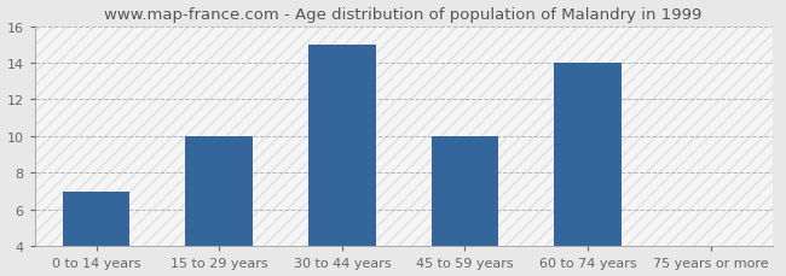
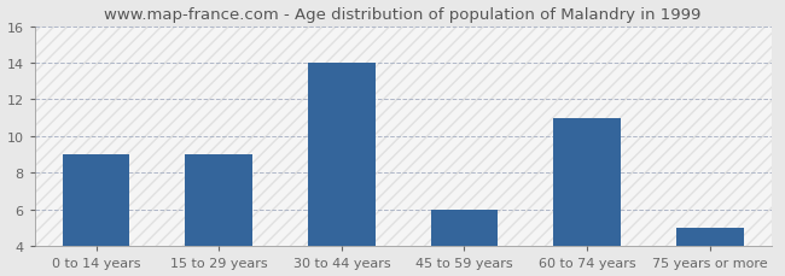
0 to 14 years: 7 -> 9
15 to 29 years: 10 -> 9
30 to 44 years: 15 -> 14
45 to 59 years: 10 -> 6
60 to 74 years: 14 -> 11
75 years or more: 4 -> 5
